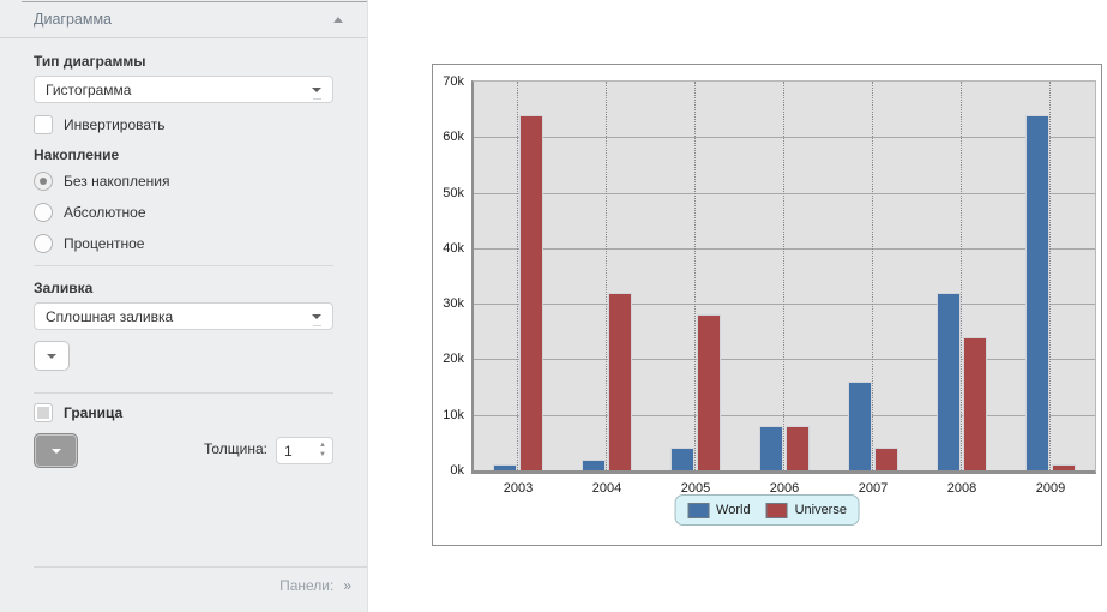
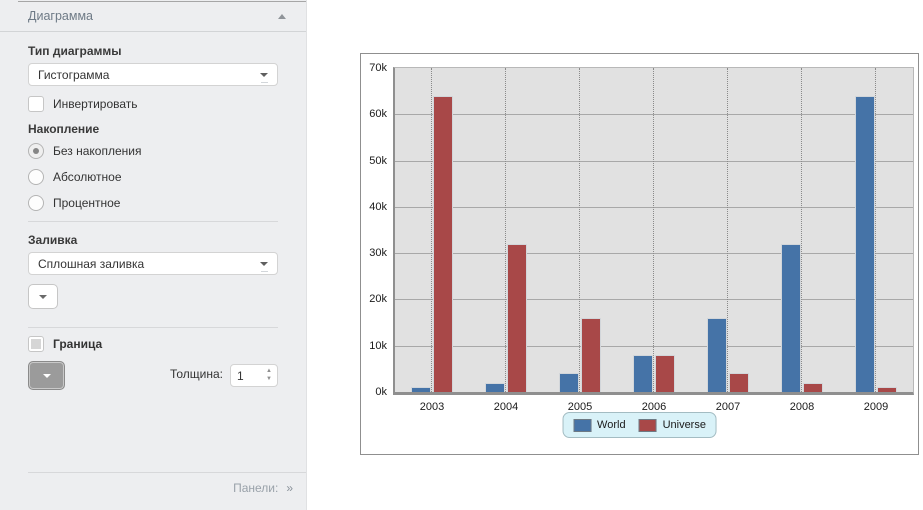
Universe/2005: 28k -> 16k
Universe/2008: 24k -> 2k
